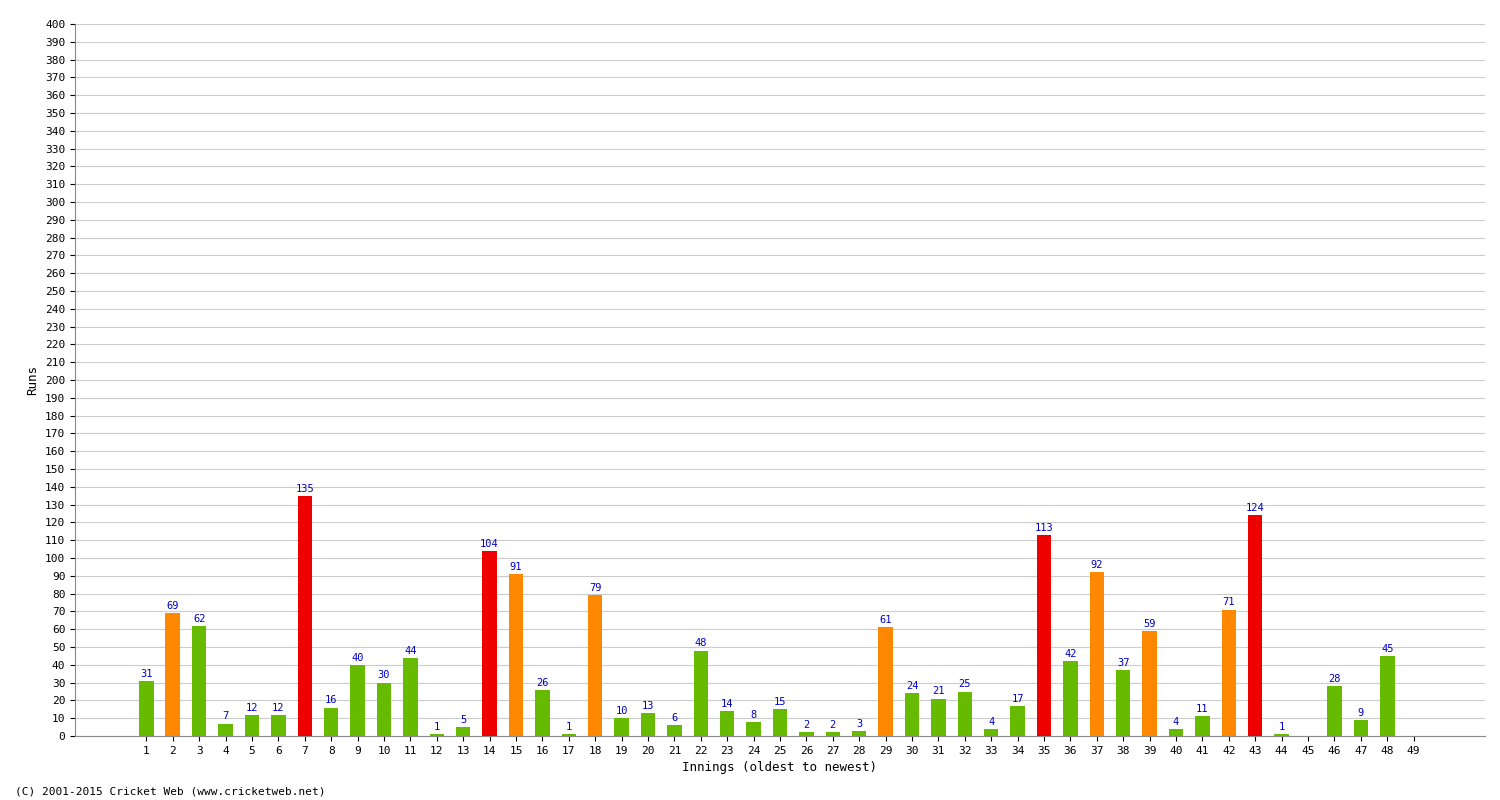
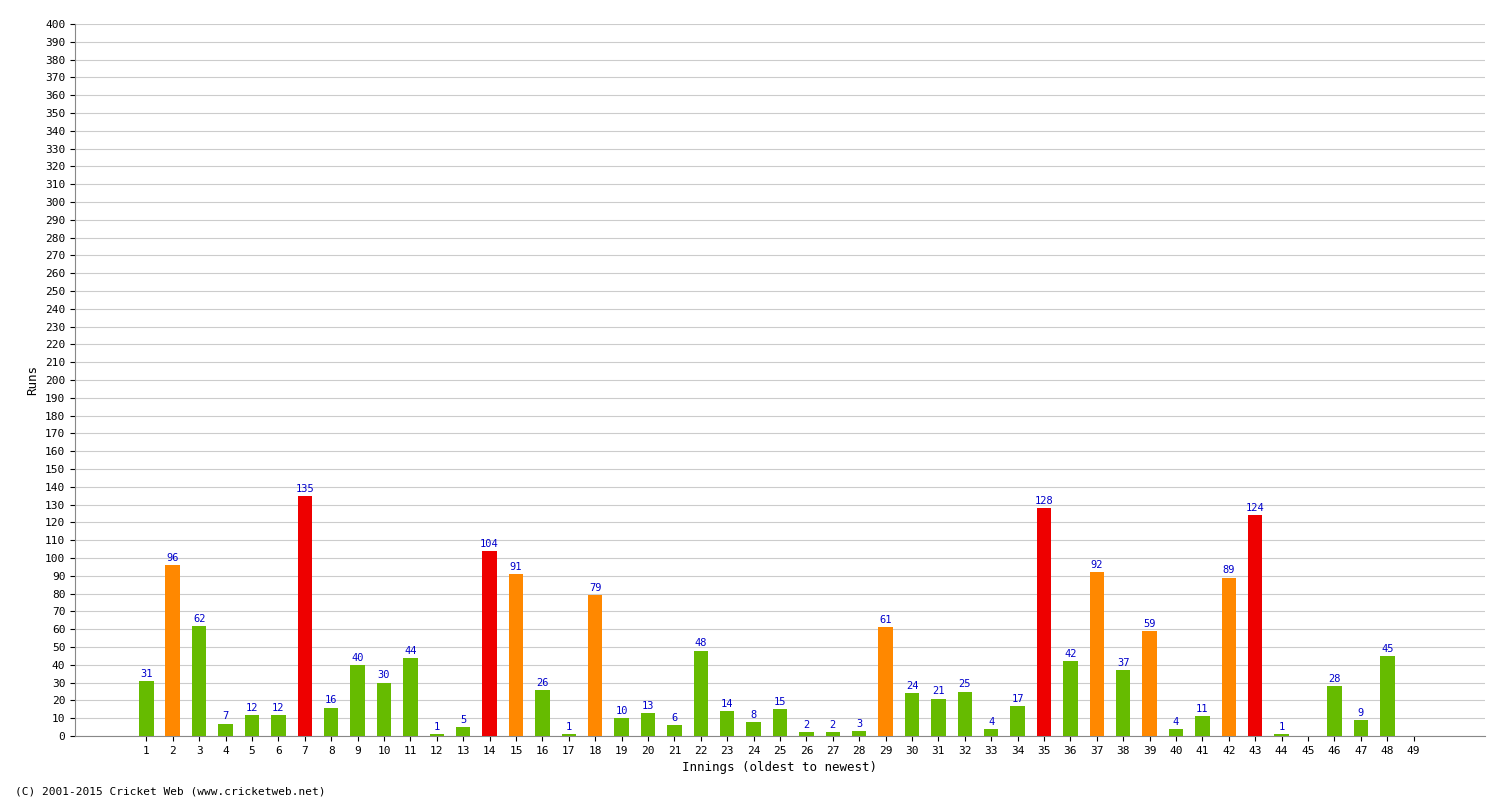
2: 69 -> 96
35: 113 -> 128
42: 71 -> 89
